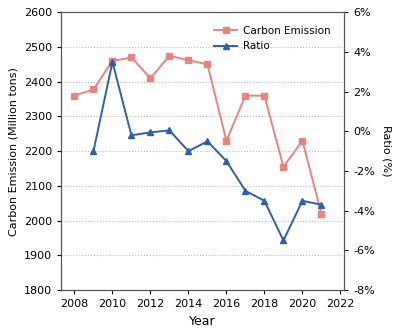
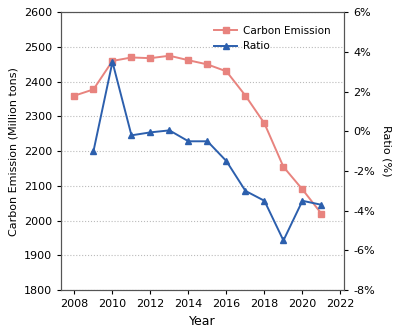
Carbon Emission/2012: 2410 -> 2468
Ratio/2014: -1.0% -> -0.5%
Carbon Emission/2016: 2230 -> 2430
Carbon Emission/2018: 2360 -> 2280
Carbon Emission/2020: 2230 -> 2090
